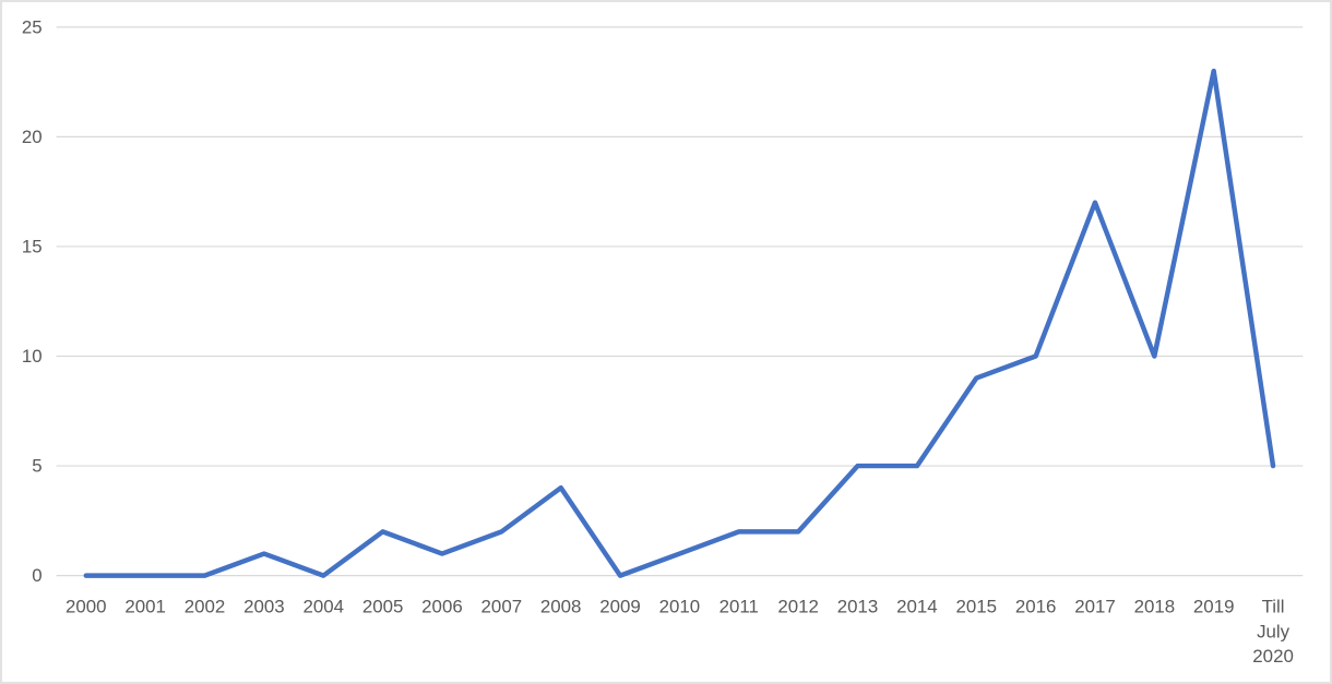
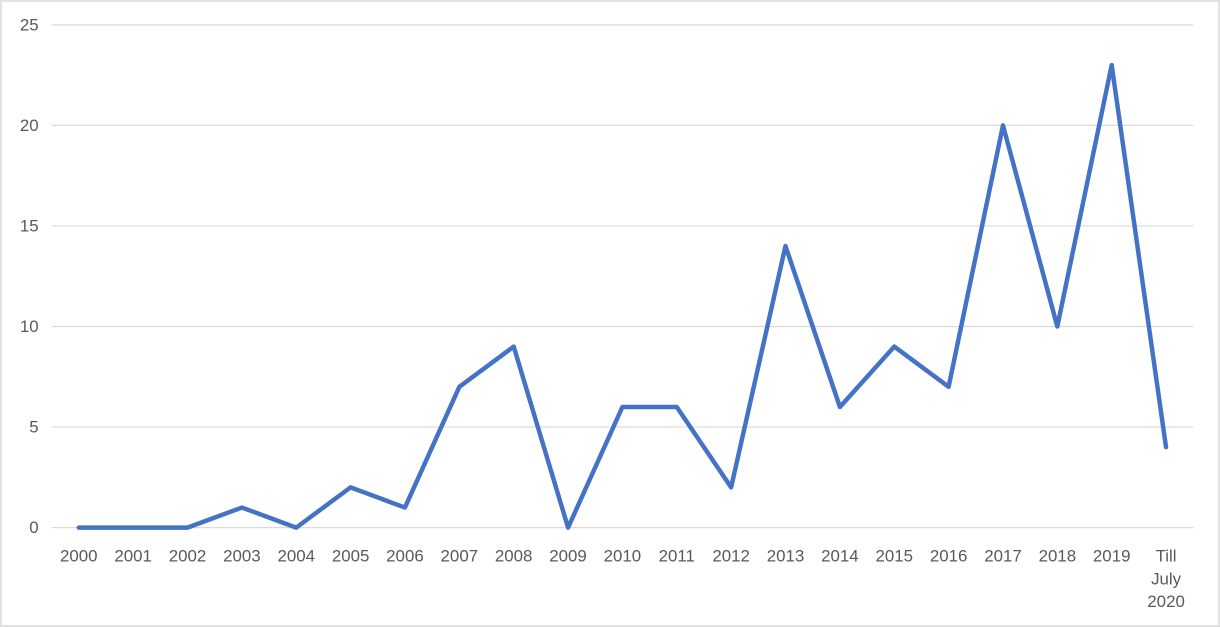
2007: 2 -> 7
2008: 4 -> 9
2010: 1 -> 6
2011: 2 -> 6
2013: 5 -> 14
2014: 5 -> 6
2016: 10 -> 7
2017: 17 -> 20
Till July 2020: 5 -> 4
